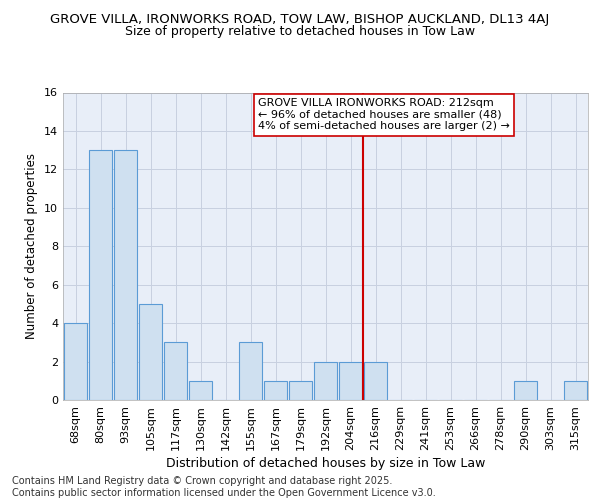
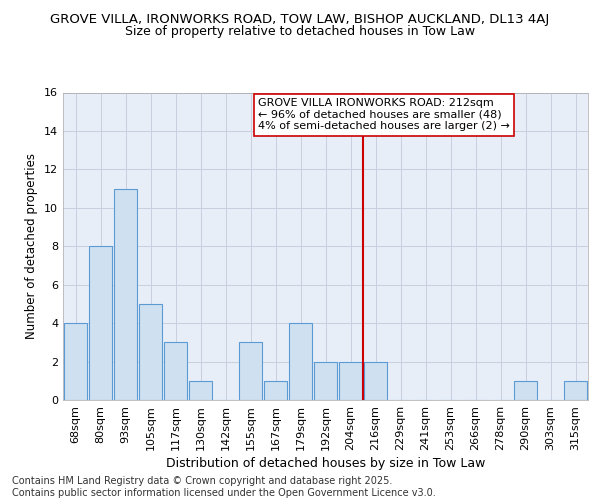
80sqm: 13 -> 8
93sqm: 13 -> 11
179sqm: 1 -> 4
